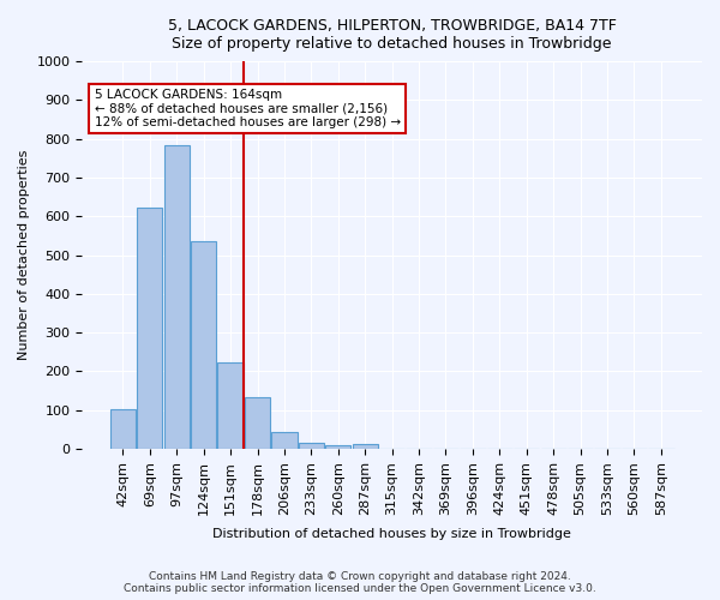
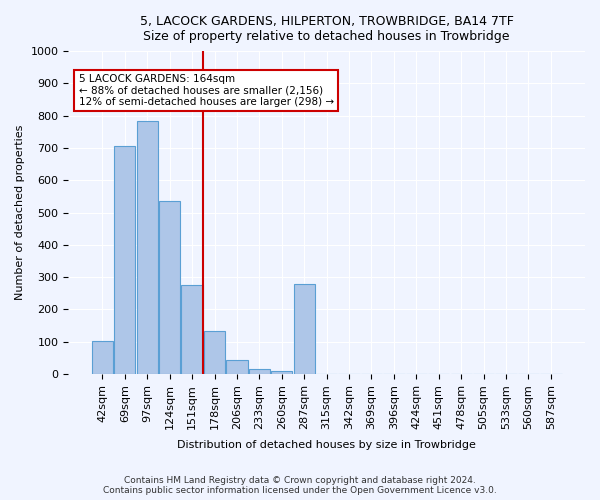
69sqm: 622 -> 705
151sqm: 222 -> 275
287sqm: 11 -> 280
